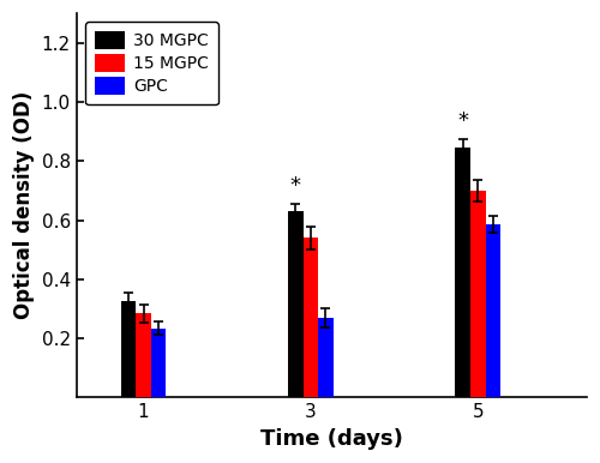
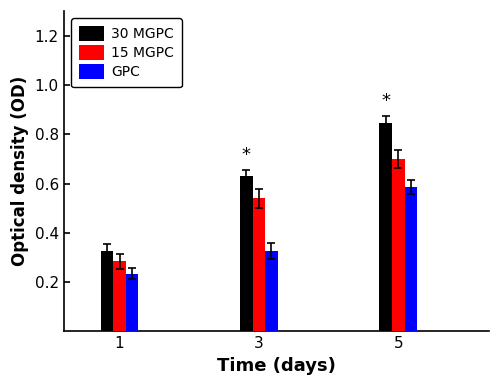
GPC/3: 0.270 -> 0.325
